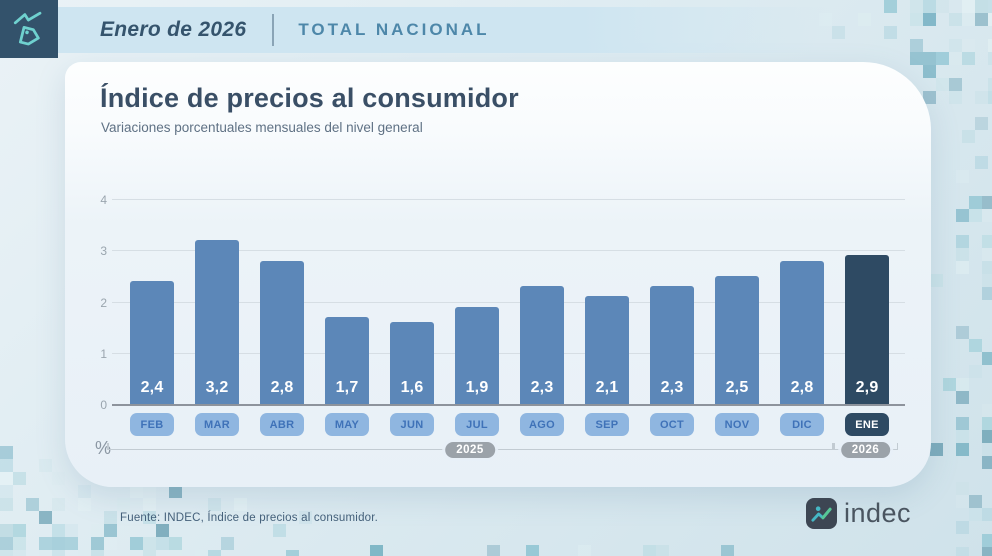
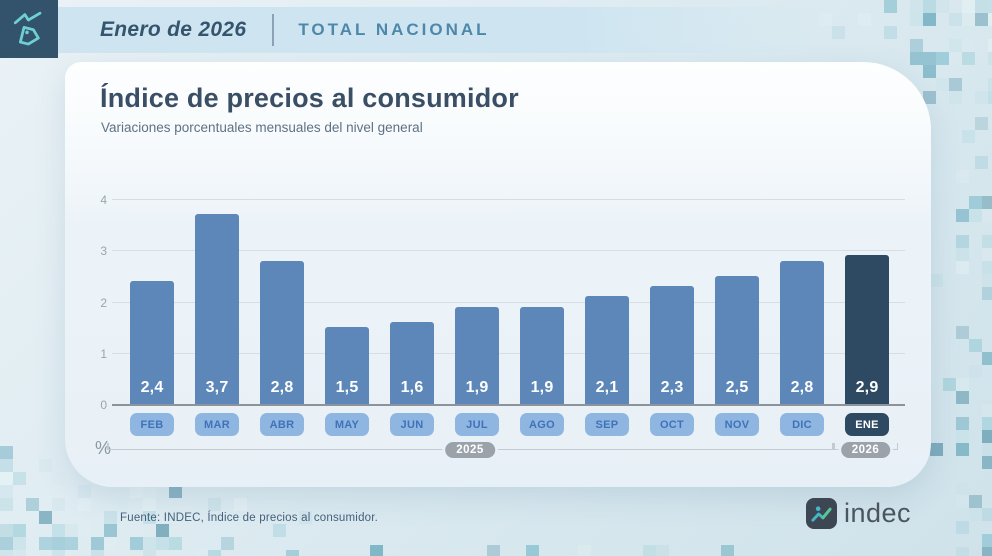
MAR: 3,2 -> 3,7
MAY: 1,7 -> 1,5
AGO: 2,3 -> 1,9
